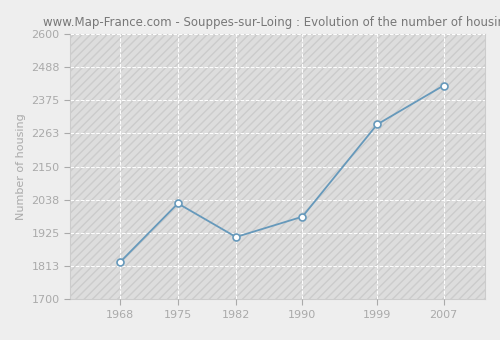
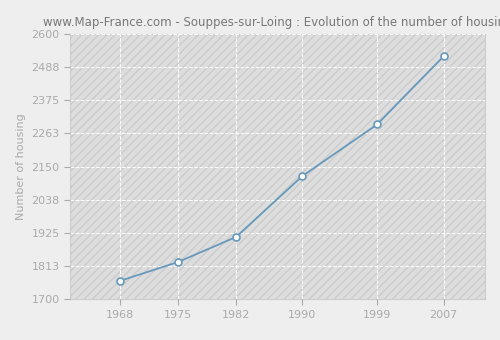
1968: 1825 -> 1762
1975: 2025 -> 1826
1990: 1980 -> 2118
2007: 2425 -> 2524
